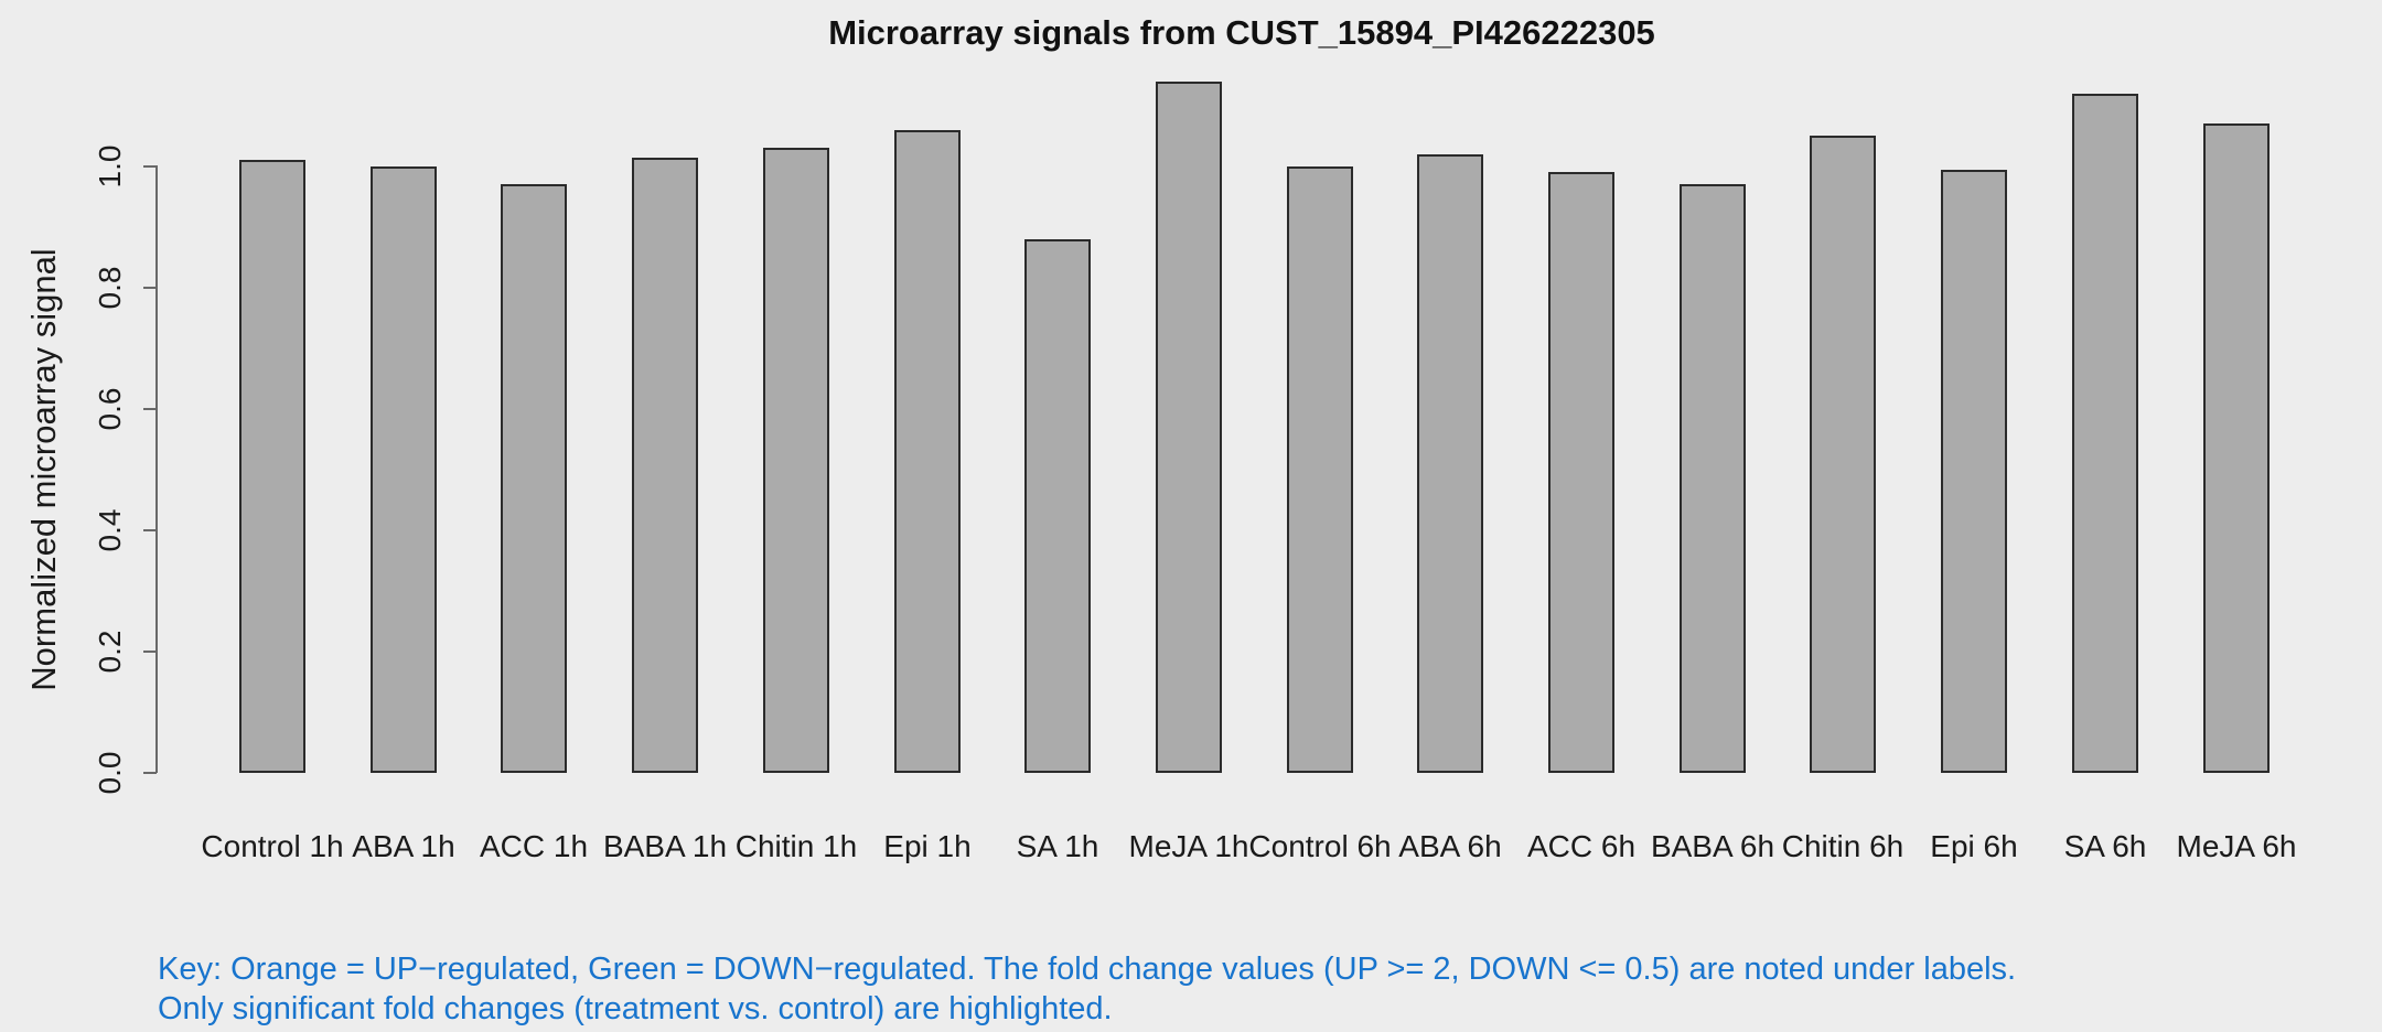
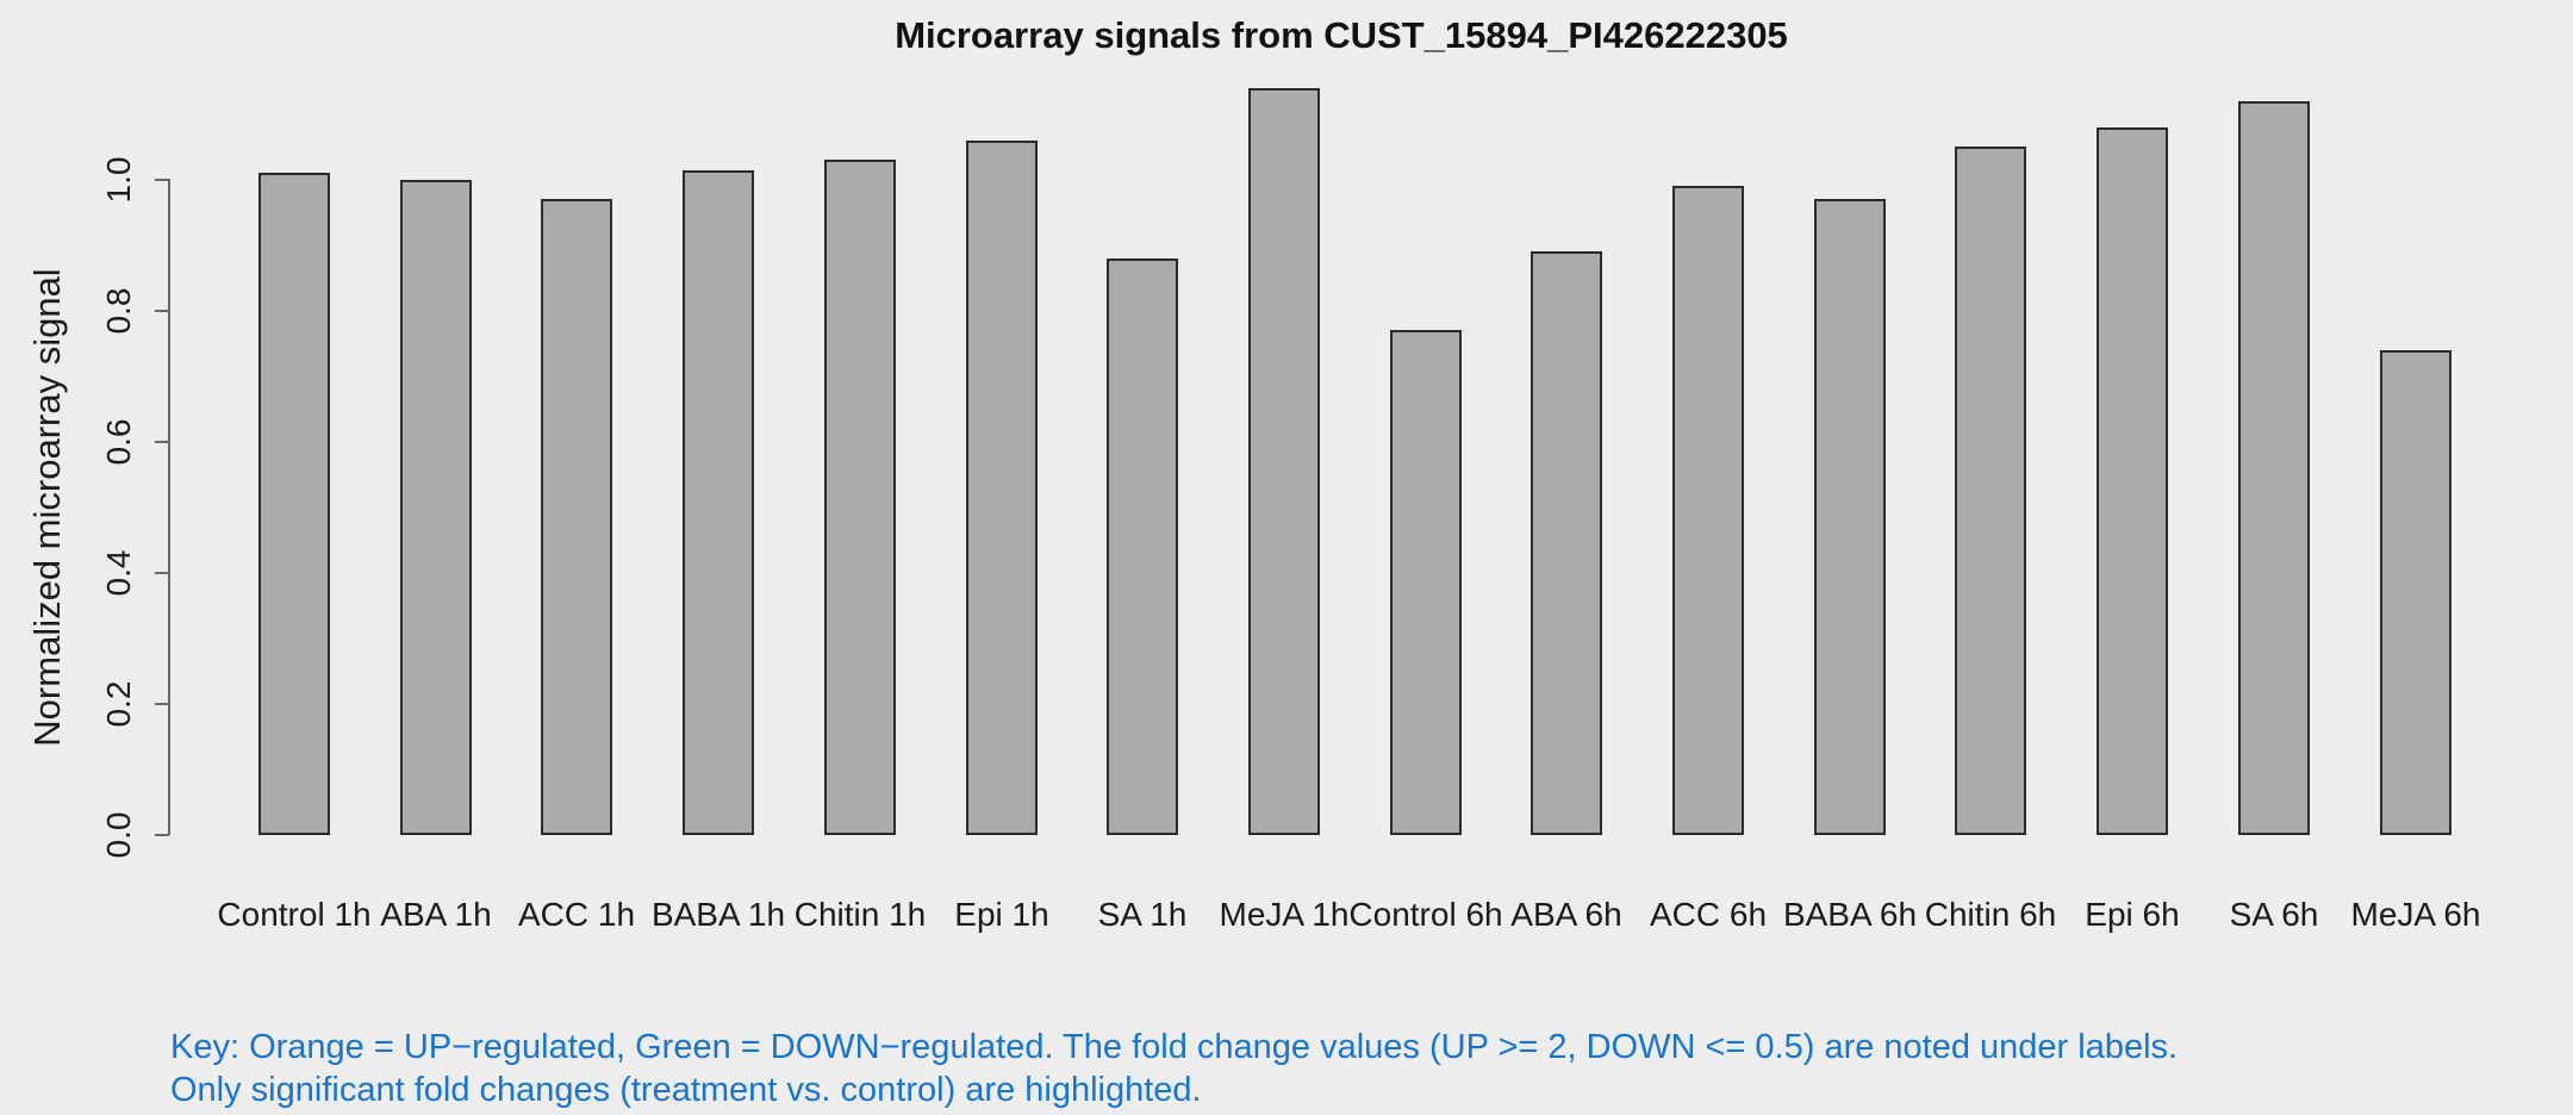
Control 6h: 1.00 -> 0.77
ABA 6h: 1.02 -> 0.89
Epi 6h: 0.99 -> 1.08
MeJA 6h: 1.07 -> 0.74
